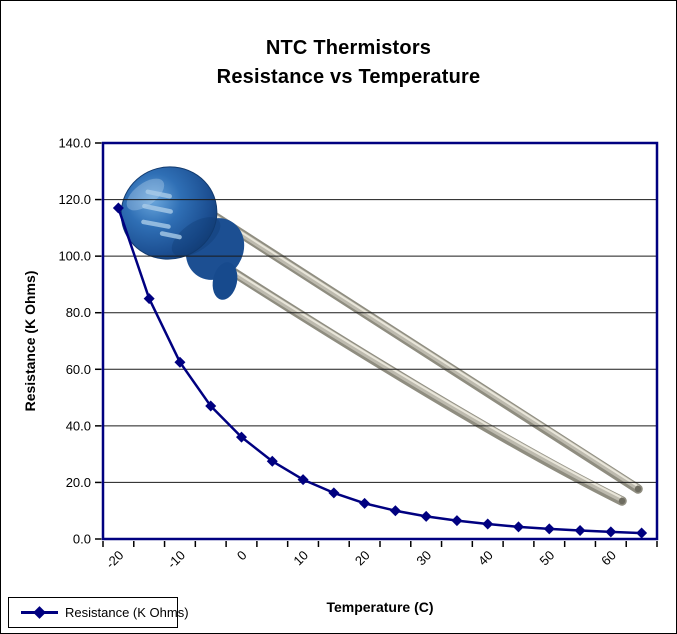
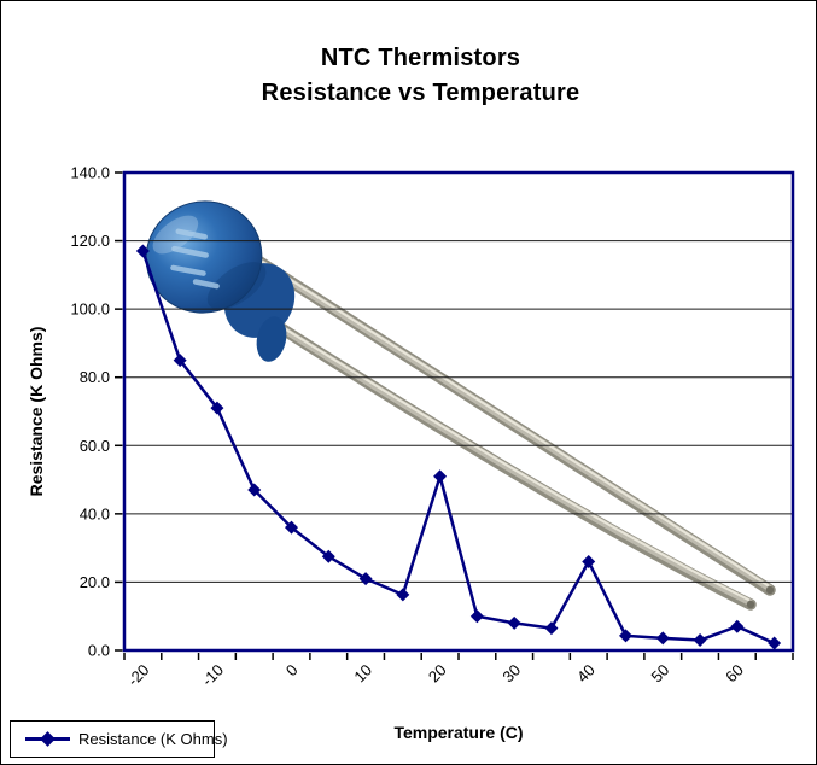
-10: 62 -> 71
20: 13 -> 51
40: 5 -> 26
60: 2 -> 7
